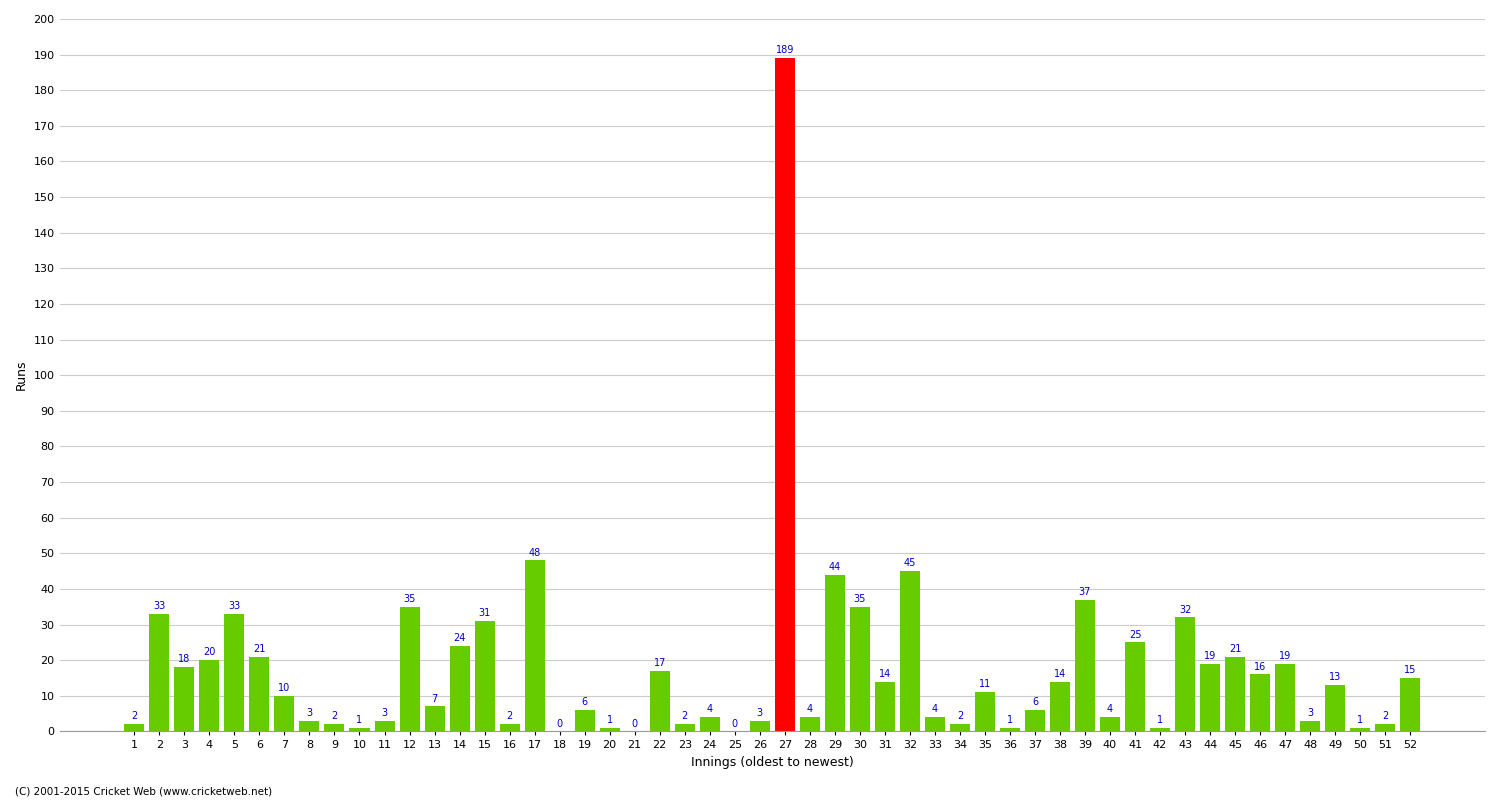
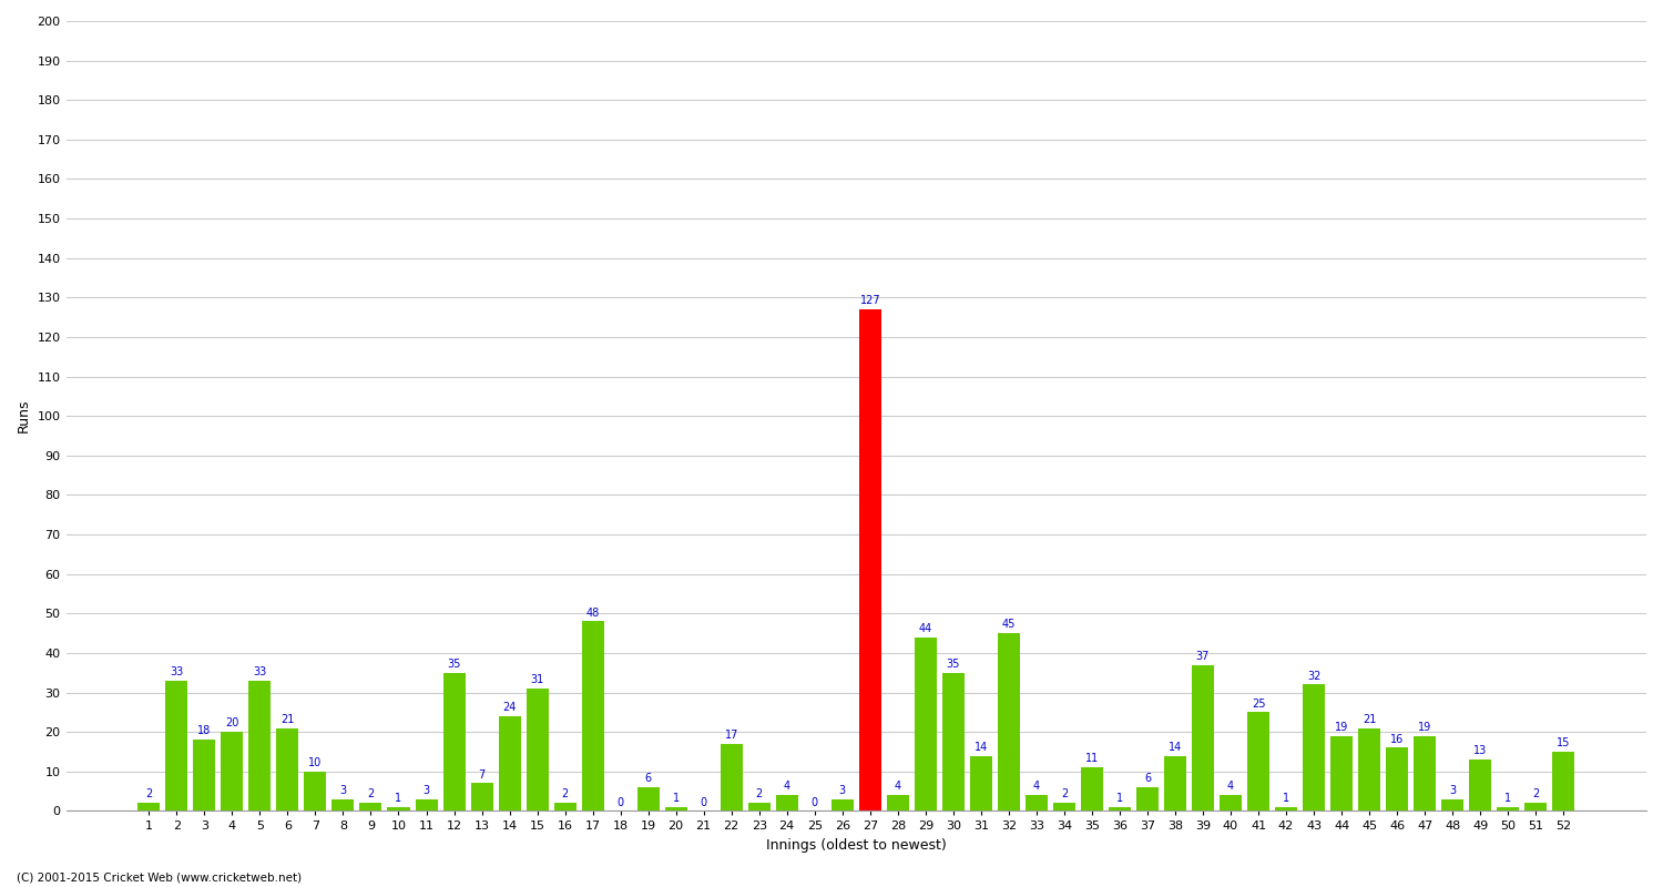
27: 189 -> 127
